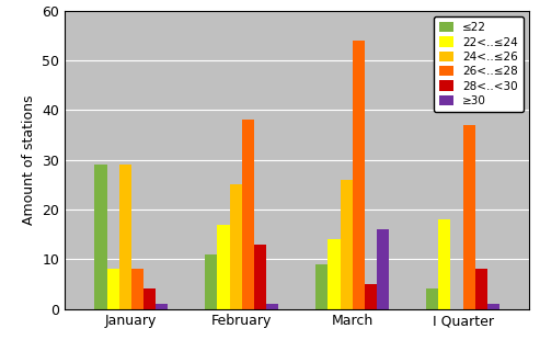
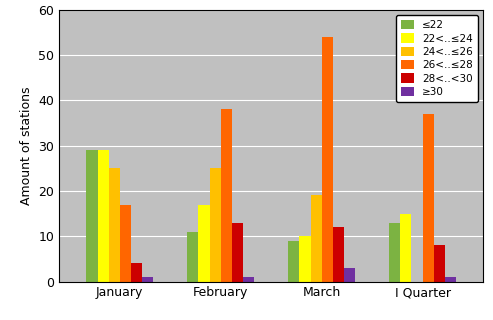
22<..≤24/January: 8 -> 29
24<..≤26/January: 29 -> 25
26<..≤28/January: 8 -> 17
22<..≤24/March: 14 -> 10
24<..≤26/March: 26 -> 19
28<..<30/March: 5 -> 12
≥30/March: 16 -> 3
≤22/I Quarter: 4 -> 13
22<..≤24/I Quarter: 18 -> 15
